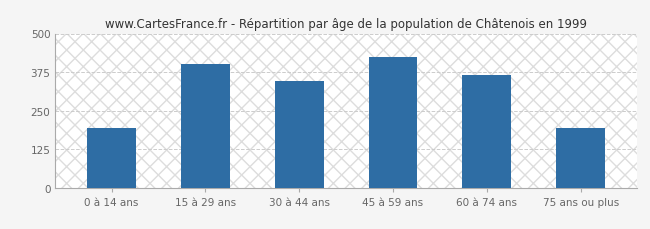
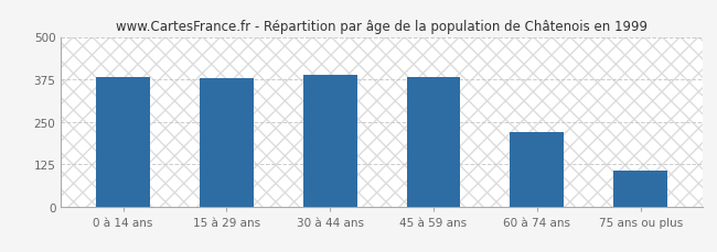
0 à 14 ans: 195 -> 383
15 à 29 ans: 400 -> 378
30 à 44 ans: 345 -> 388
45 à 59 ans: 425 -> 381
60 à 74 ans: 365 -> 218
75 ans ou plus: 195 -> 107
